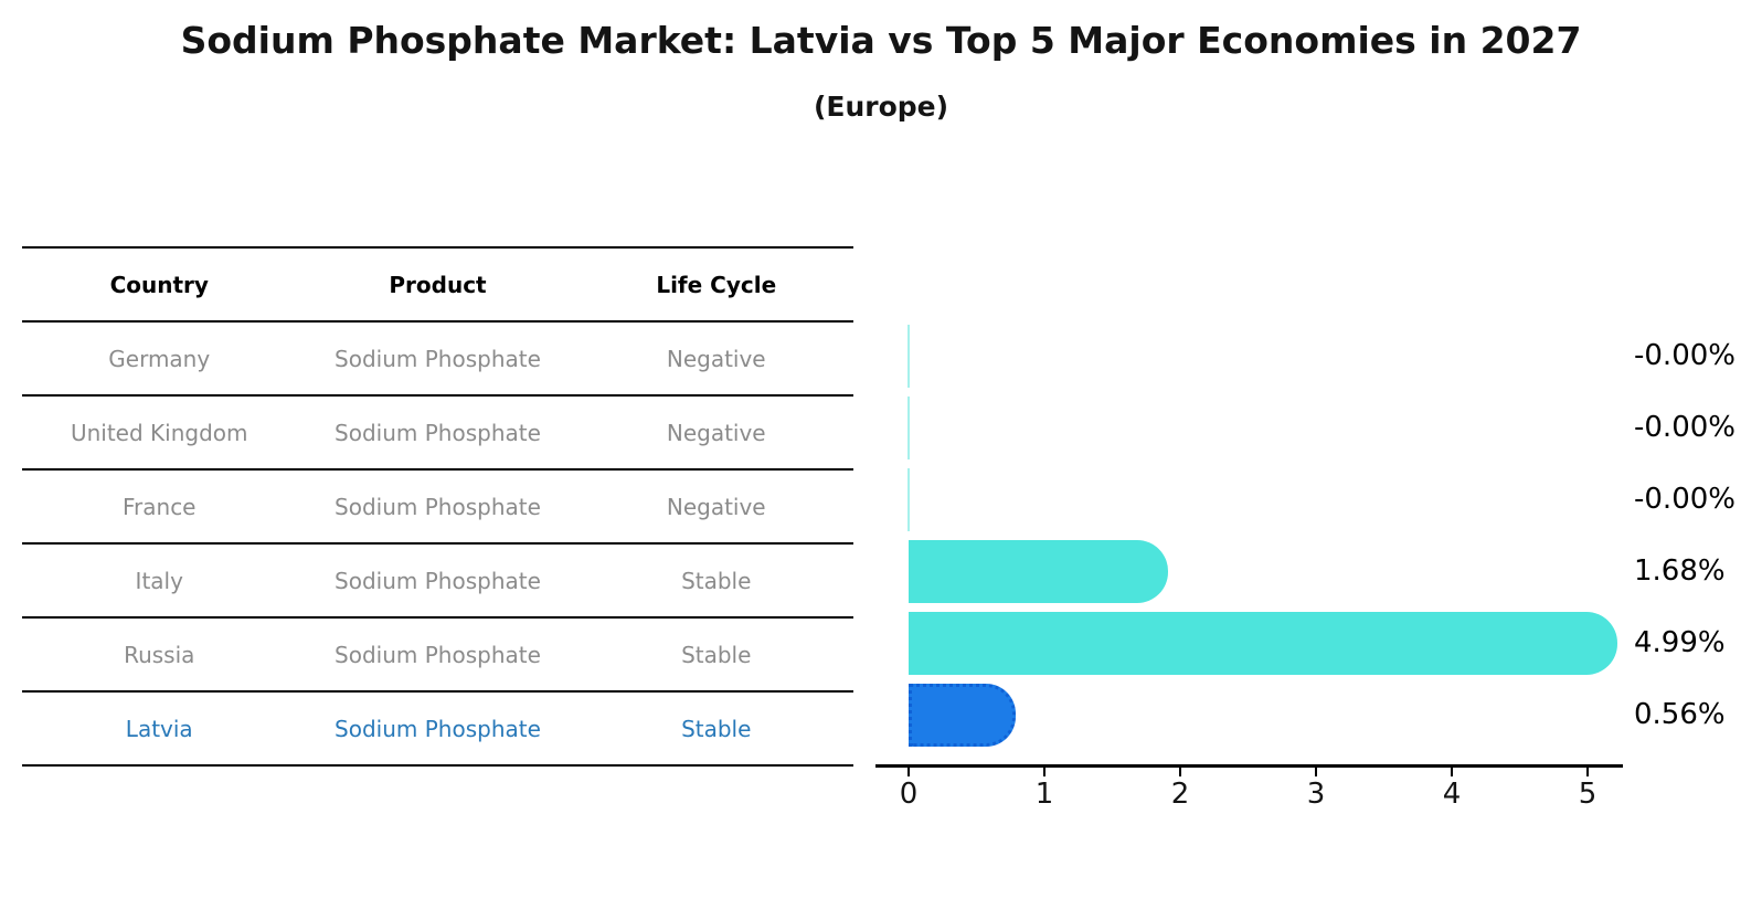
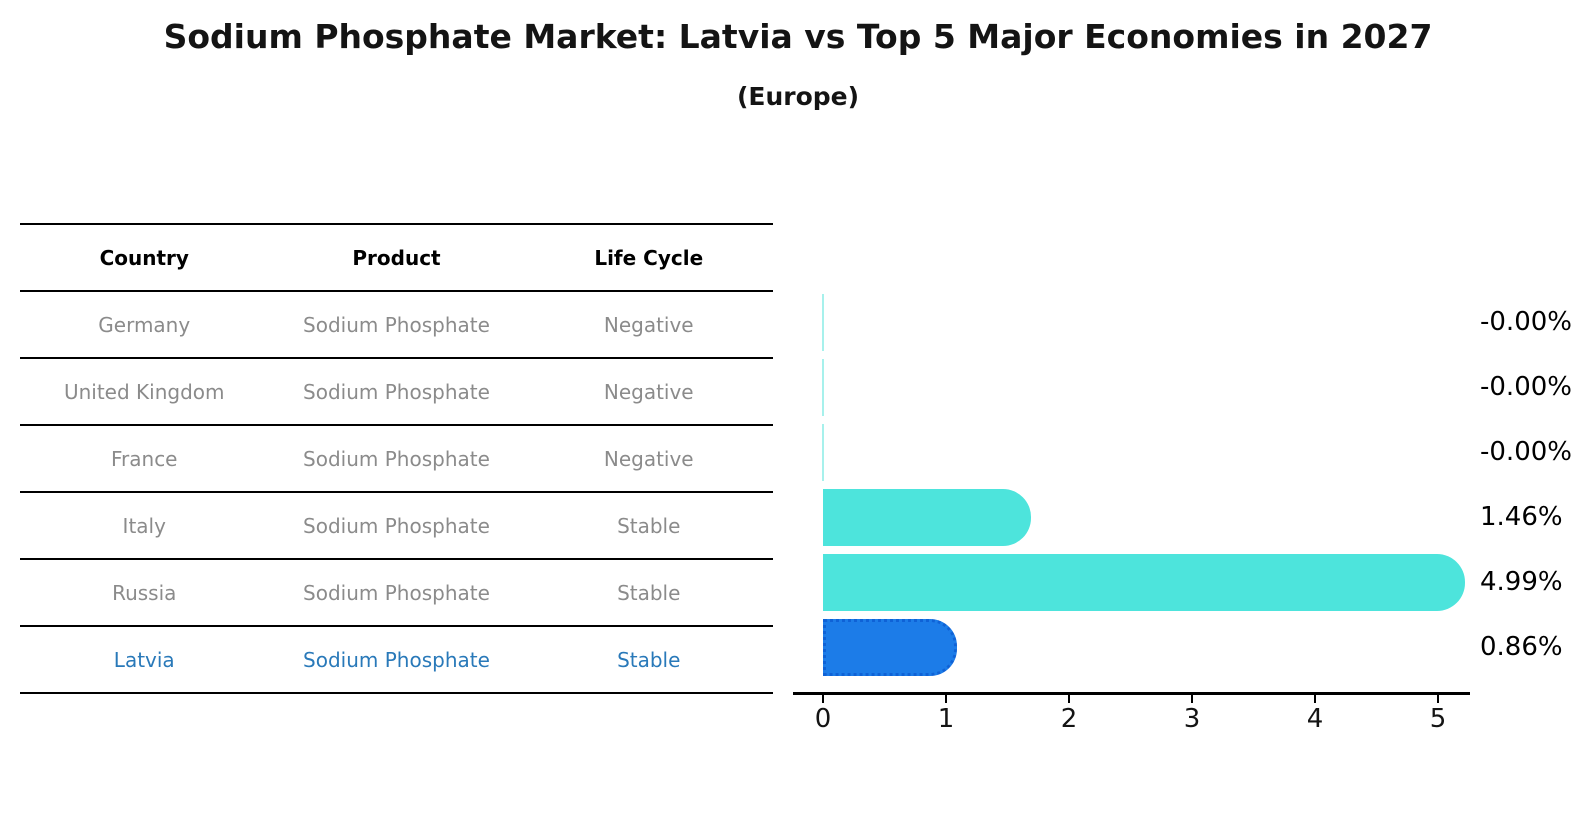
Italy: 1.68% -> 1.46%
Latvia: 0.56% -> 0.86%
